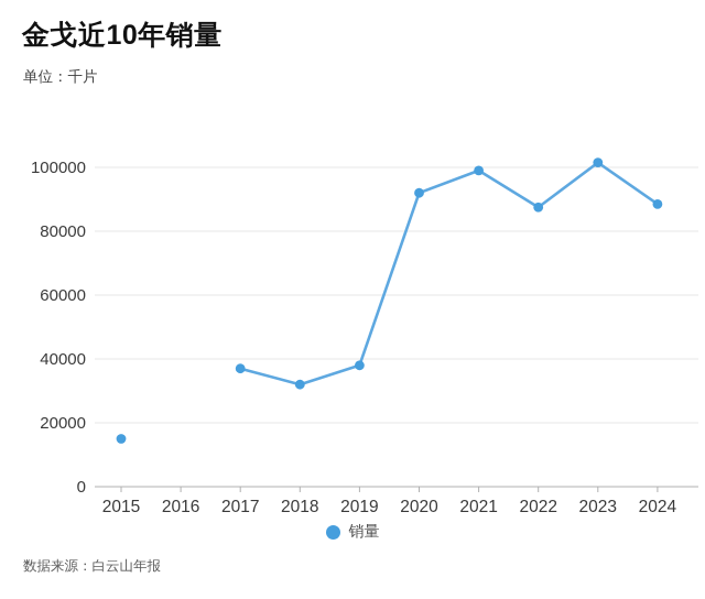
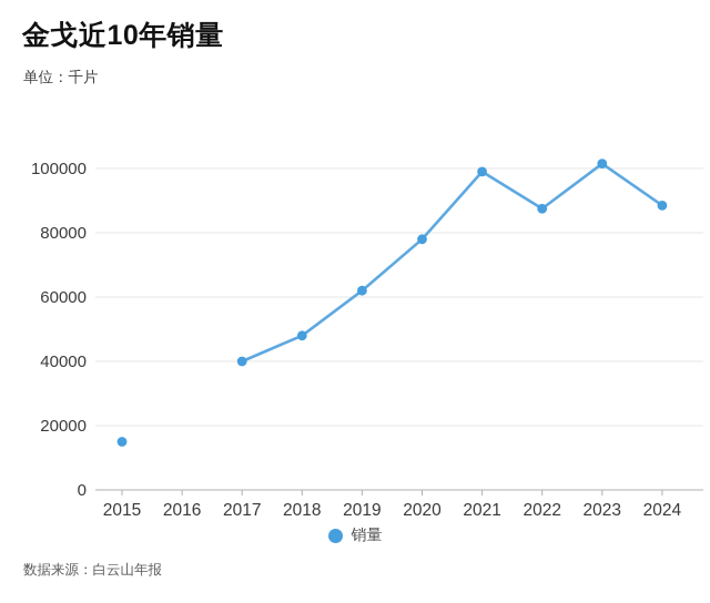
2017: 37000 -> 40000
2018: 32000 -> 48000
2019: 38000 -> 62000
2020: 92000 -> 78000
